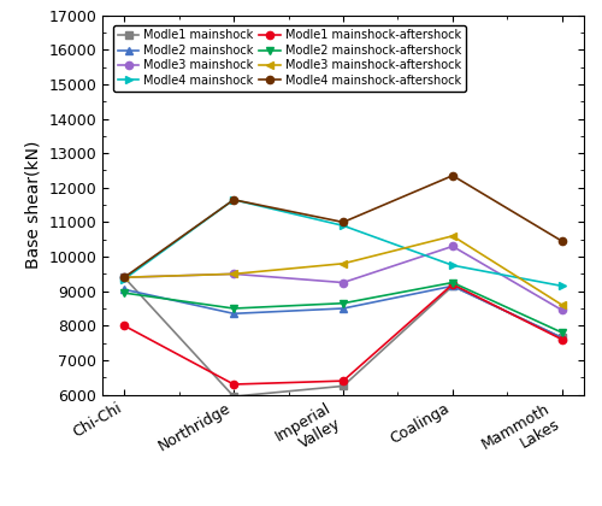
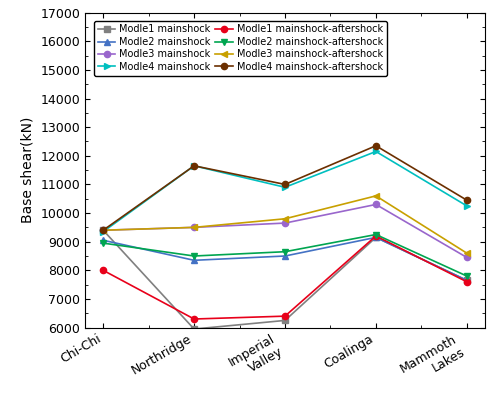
Modle3 mainshock/Imperial Valley: 9250 -> 9650
Modle4 mainshock/Coalinga: 9750 -> 12150
Modle4 mainshock/Mammoth Lakes: 9150 -> 10250
